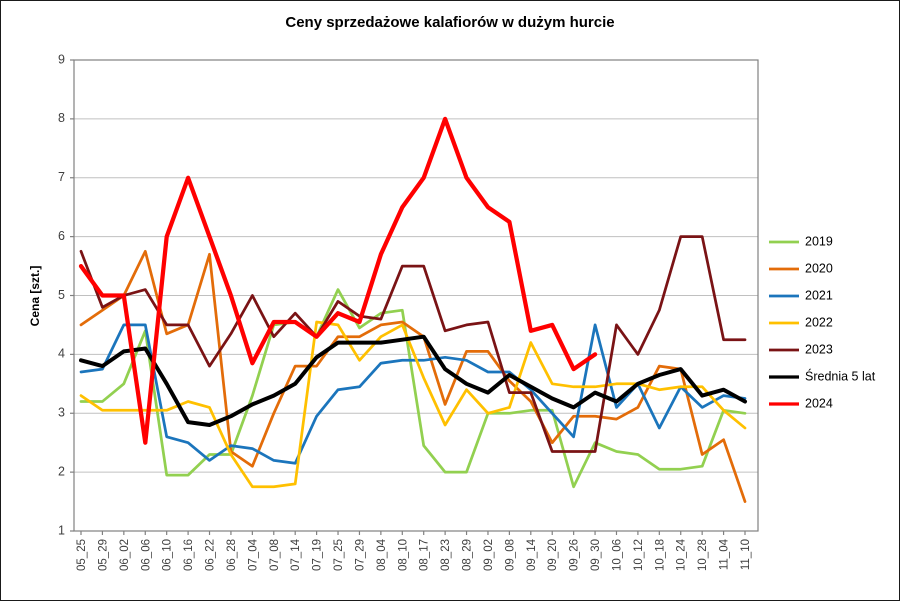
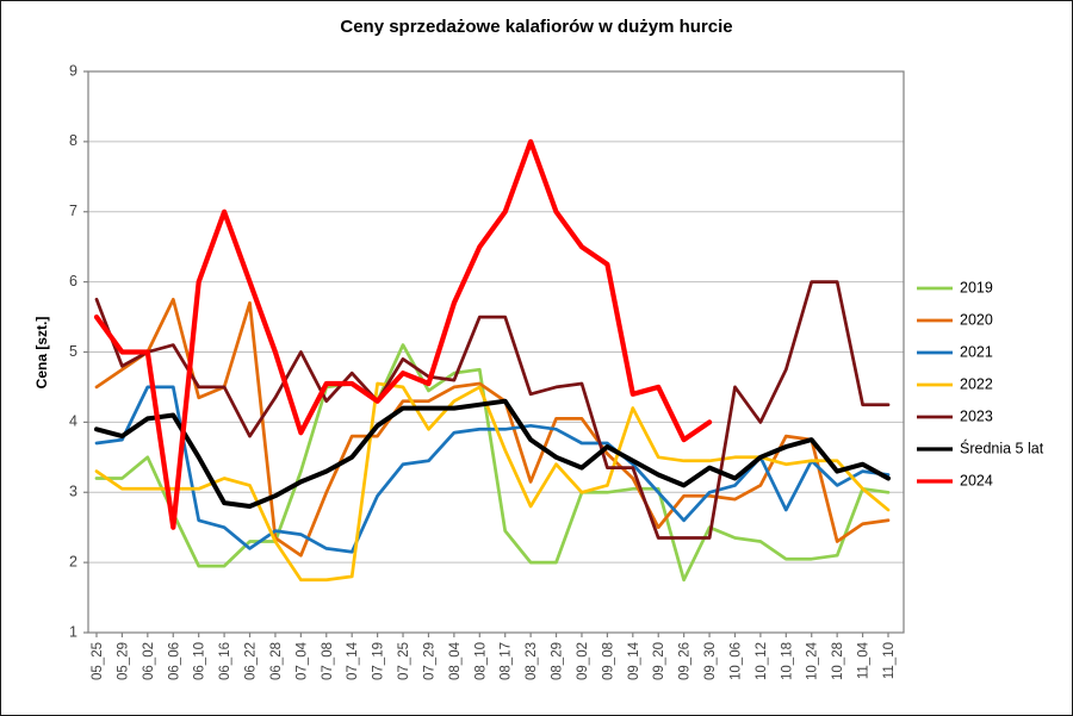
2019/06_06: 4.4 -> 2.7
2021/09_30: 4.5 -> 3.0
2020/11_10: 1.5 -> 2.6
